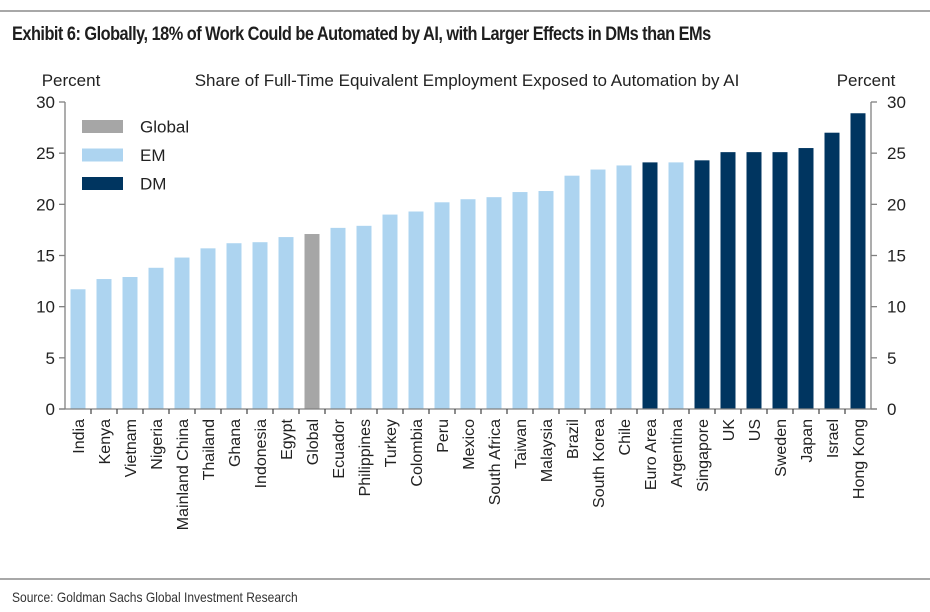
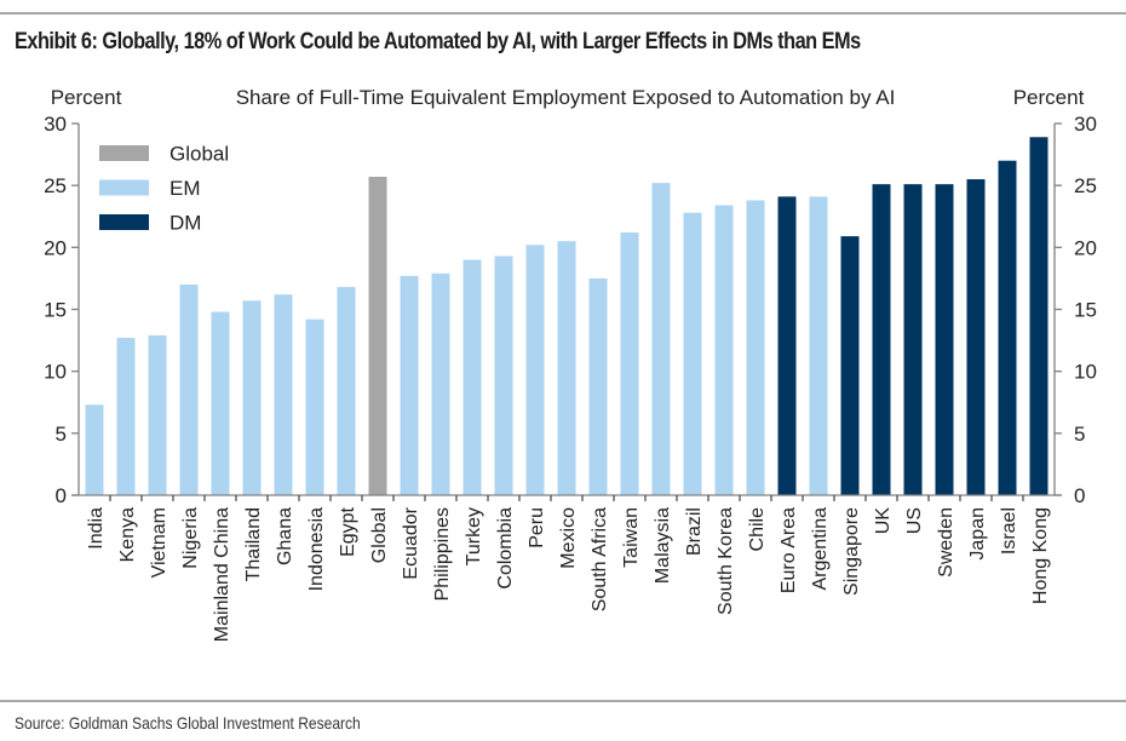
India: 11.7 -> 7.3
Nigeria: 13.8 -> 17.0
Indonesia: 16.3 -> 14.2
Global: 17.1 -> 25.7
South Africa: 20.7 -> 17.5
Malaysia: 21.3 -> 25.2
Singapore: 24.3 -> 20.9
